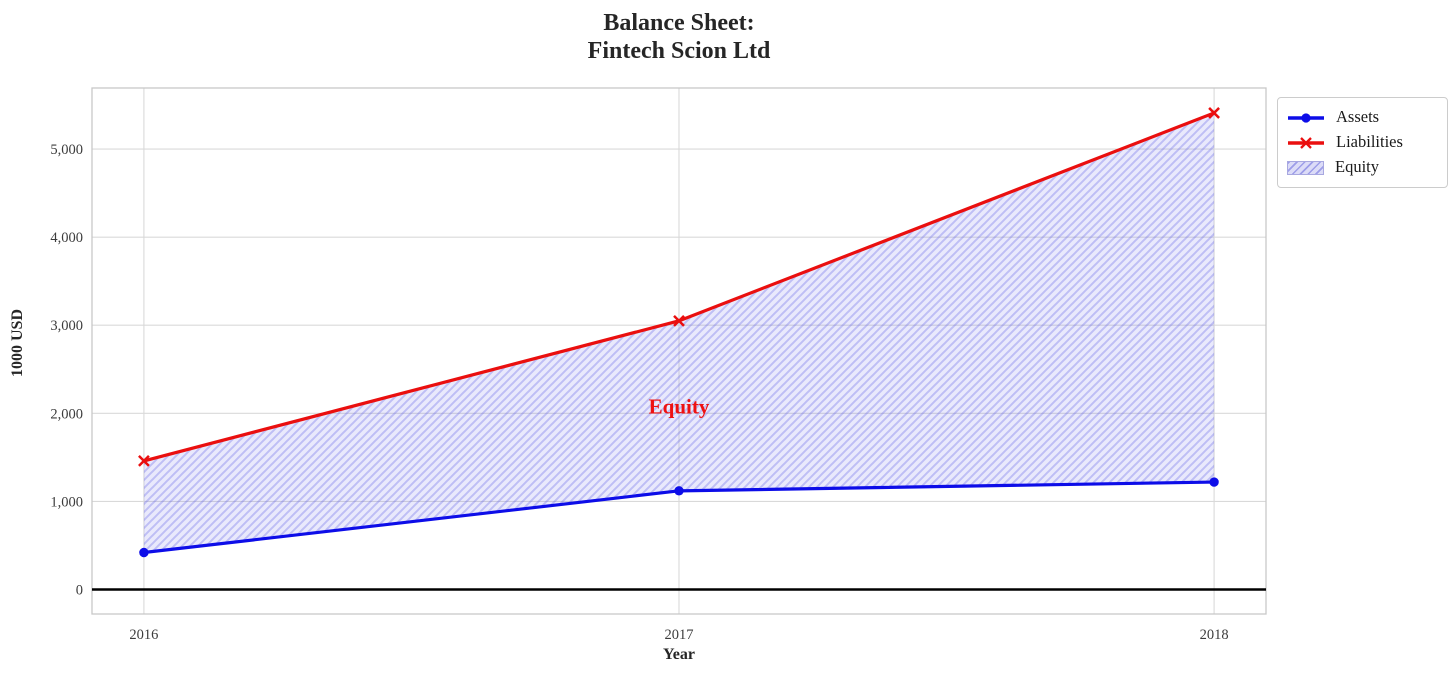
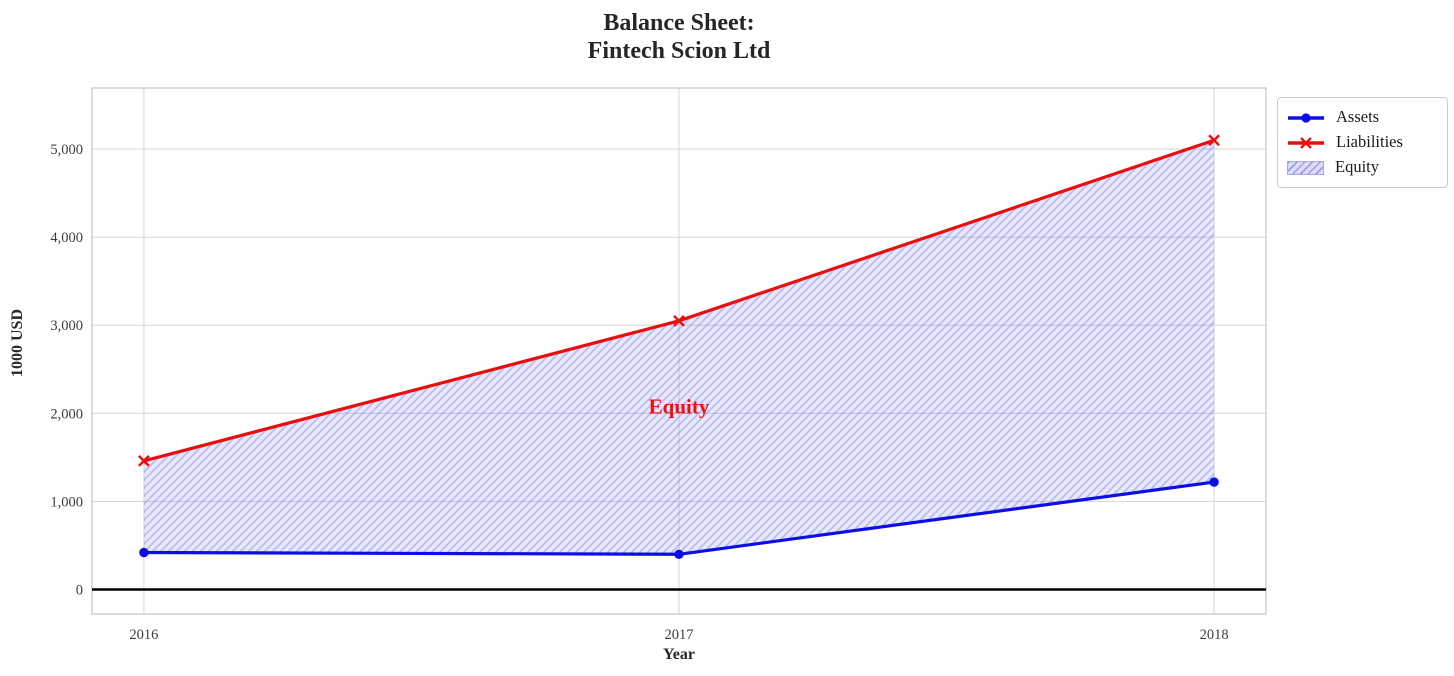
Assets/2017: 1100 -> 400
Liabilities/2018: 5400 -> 5100
